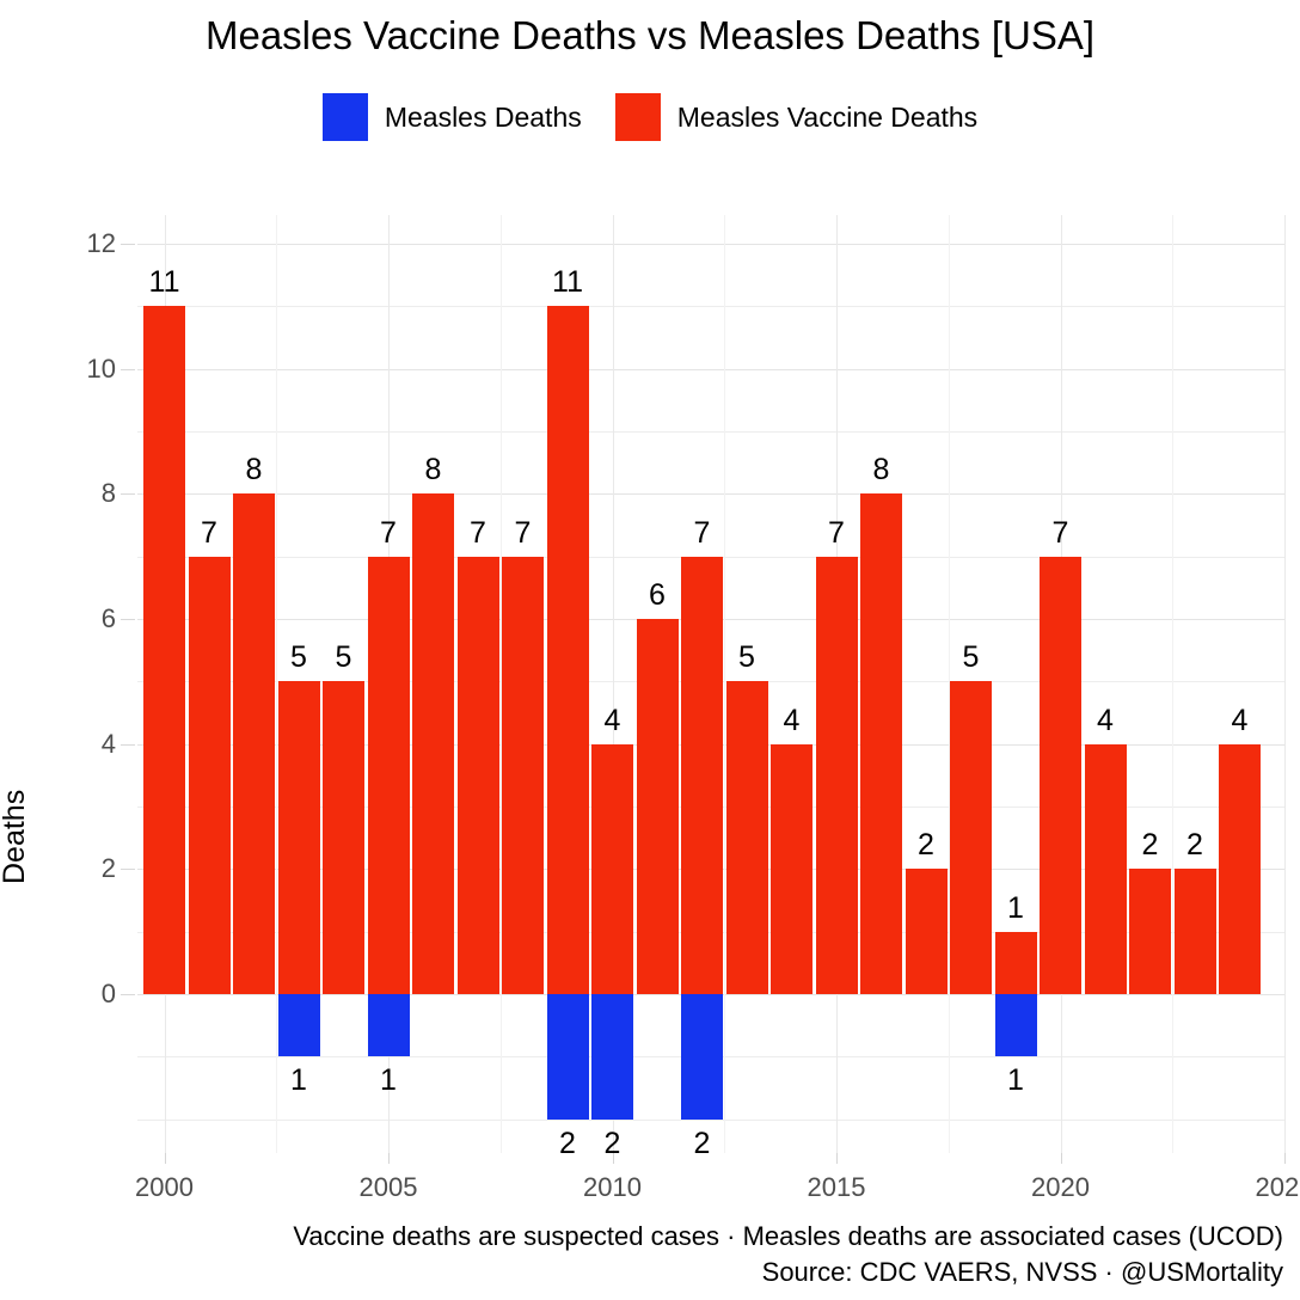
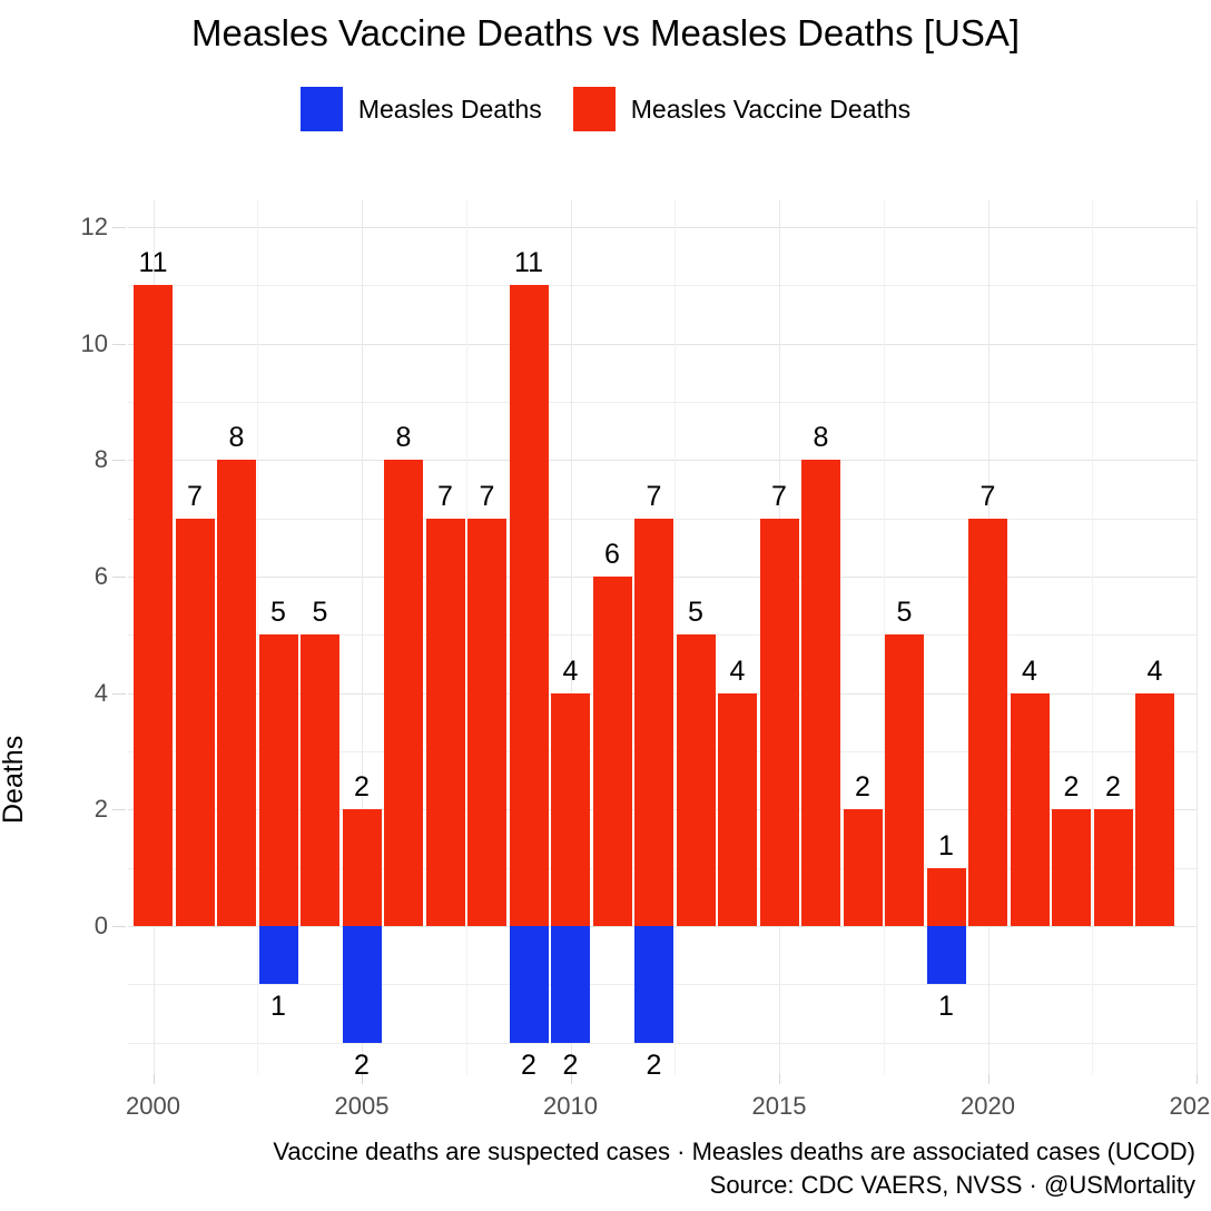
Measles Vaccine Deaths/2005: 7 -> 2
Measles Deaths/2005: 1 -> 2
